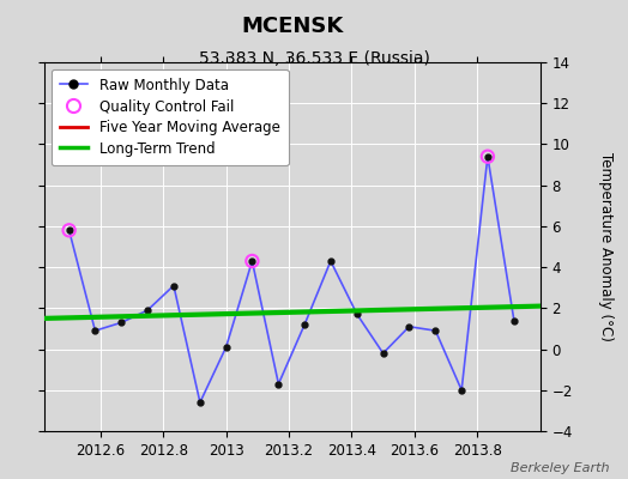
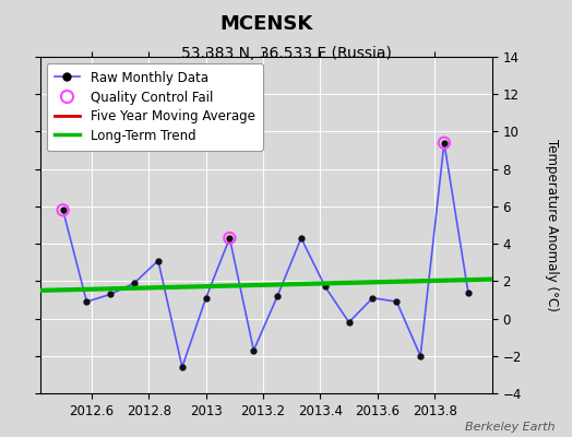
Raw Monthly Data/2013: 0.1 -> 1.1
